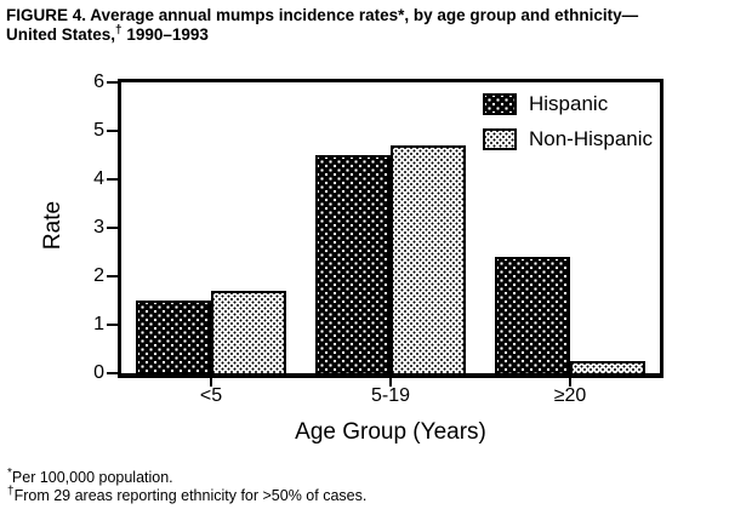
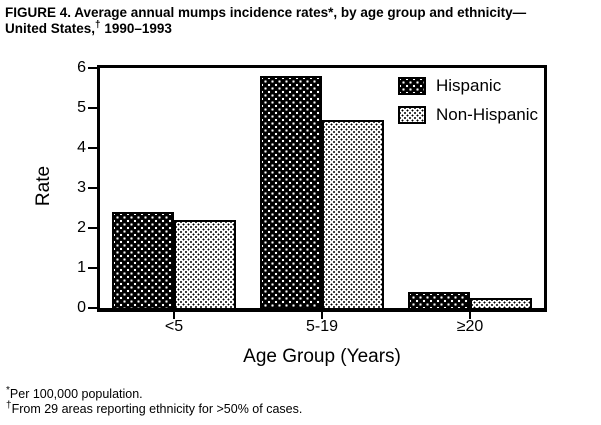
Hispanic/<5: 1.5 -> 2.4
Non-Hispanic/<5: 1.7 -> 2.2
Hispanic/5-19: 4.5 -> 5.8
Hispanic/≥20: 2.4 -> 0.4
